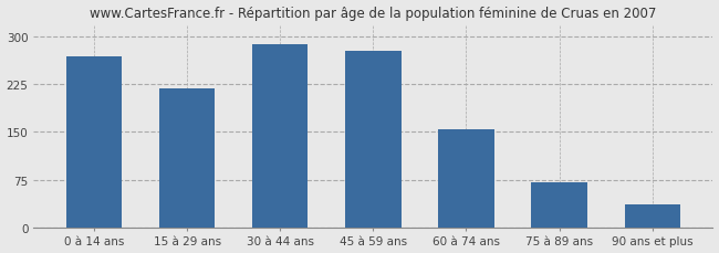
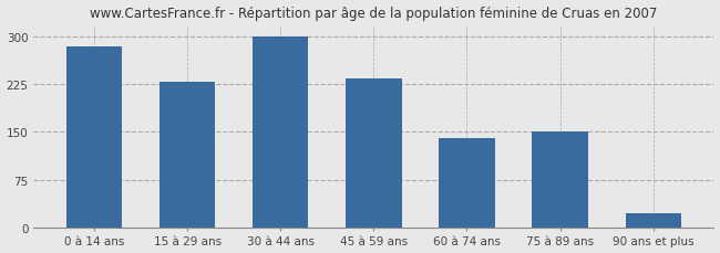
0 à 14 ans: 268 -> 284
15 à 29 ans: 218 -> 229
30 à 44 ans: 288 -> 300
45 à 59 ans: 278 -> 234
60 à 74 ans: 154 -> 140
75 à 89 ans: 70 -> 151
90 ans et plus: 36 -> 22
